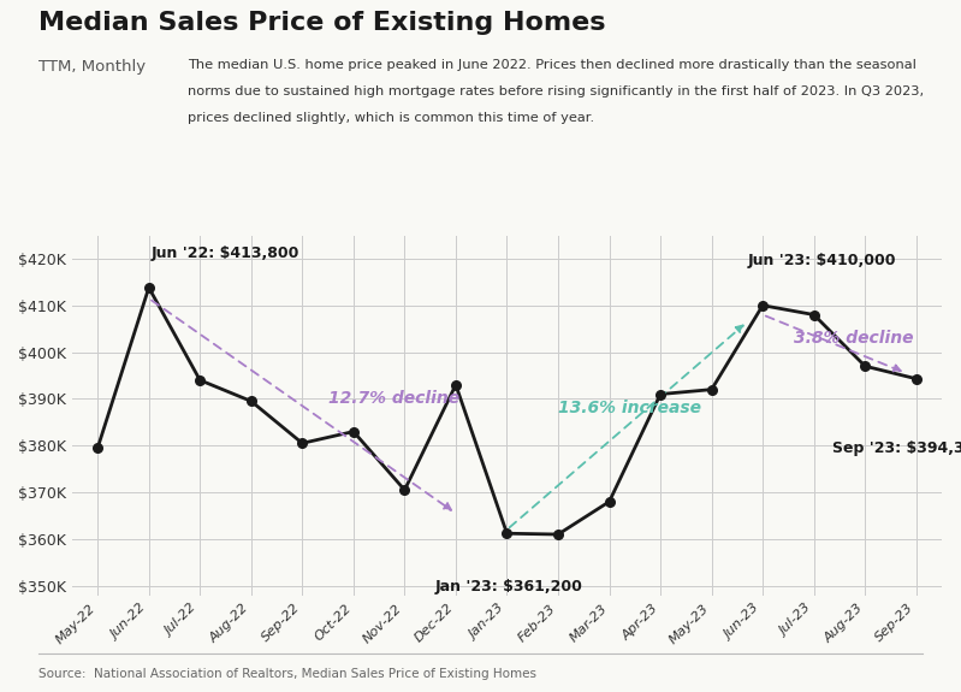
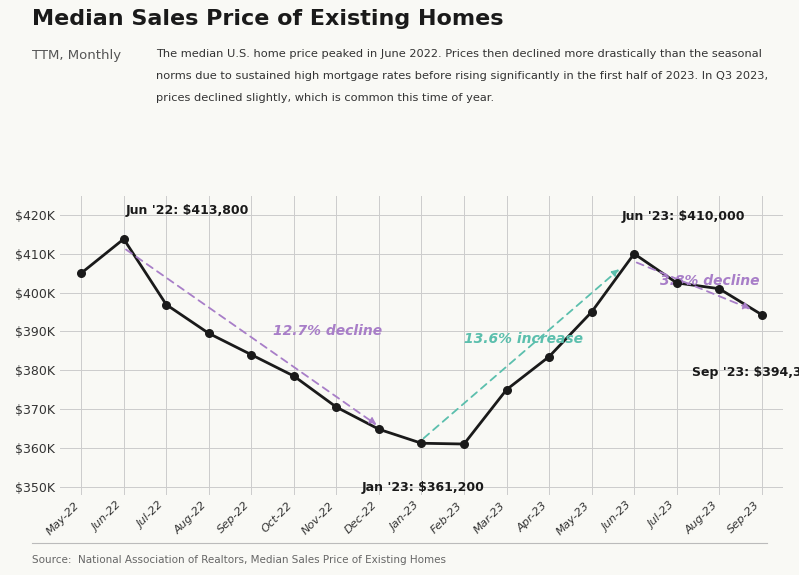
May-22: $379.5K -> $405.0K
Jul-22: $394.0K -> $396.9K
Sep-22: $380.5K -> $384.0K
Oct-22: $383.0K -> $378.5K
Dec-22: $393.0K -> $364.8K
Mar-23: $368.0K -> $375.0K
Apr-23: $391.0K -> $383.5K
May-23: $392.0K -> $395.0K
Jul-23: $408.0K -> $402.5K
Aug-23: $397.0K -> $401.0K
